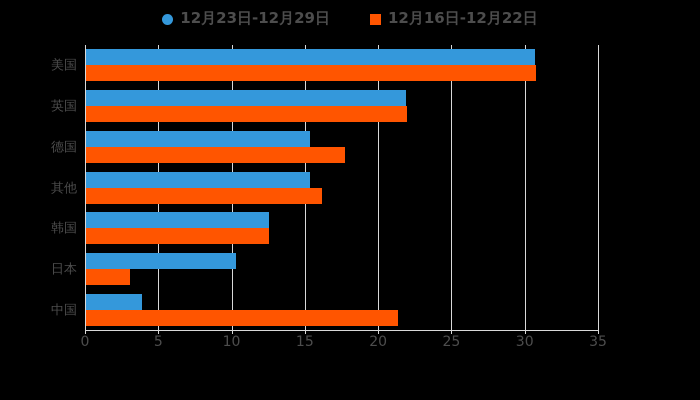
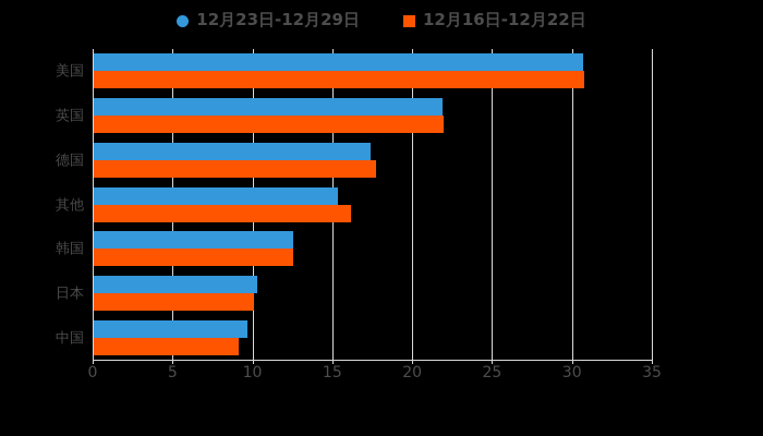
12月23日-12月29日/德国: 15.3 -> 17.3
12月16日-12月22日/日本: 3.0 -> 10.0
12月23日-12月29日/中国: 3.8 -> 9.6
12月16日-12月22日/中国: 21.3 -> 9.1
